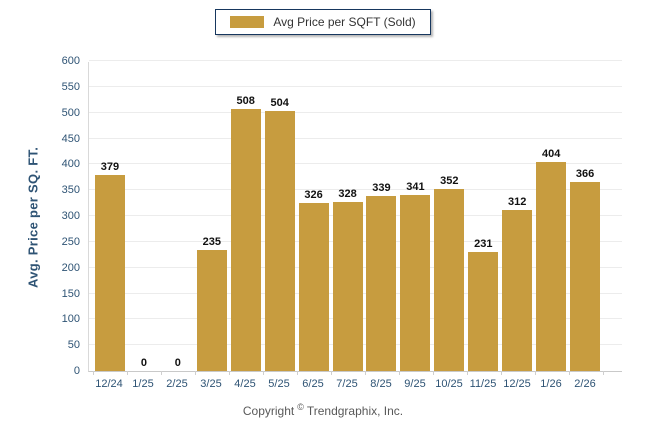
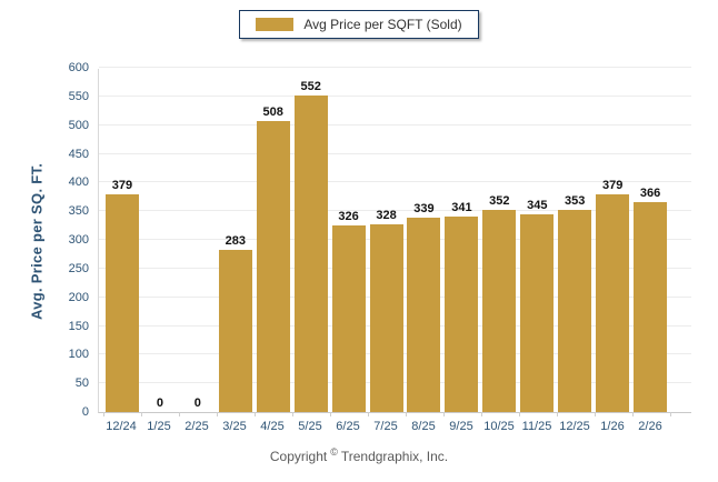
3/25: 235 -> 283
5/25: 504 -> 552
11/25: 231 -> 345
12/25: 312 -> 353
1/26: 404 -> 379
